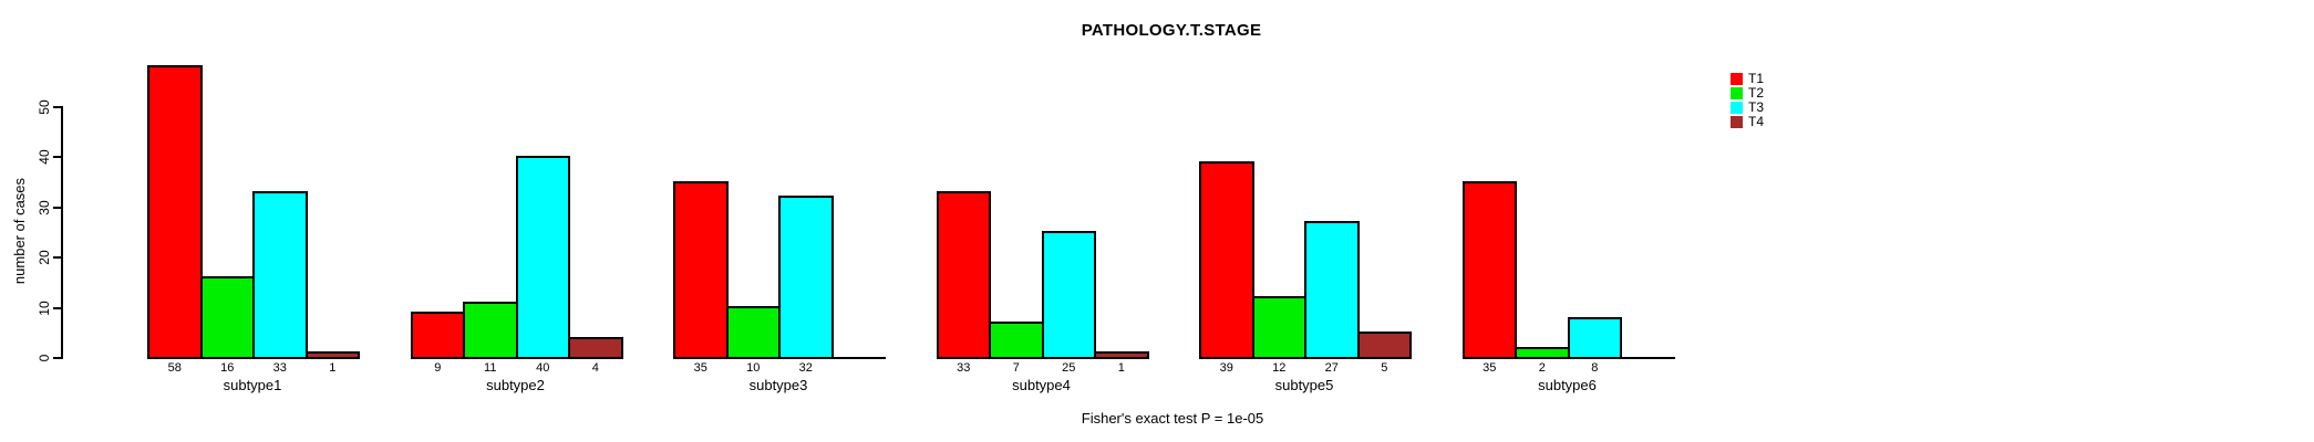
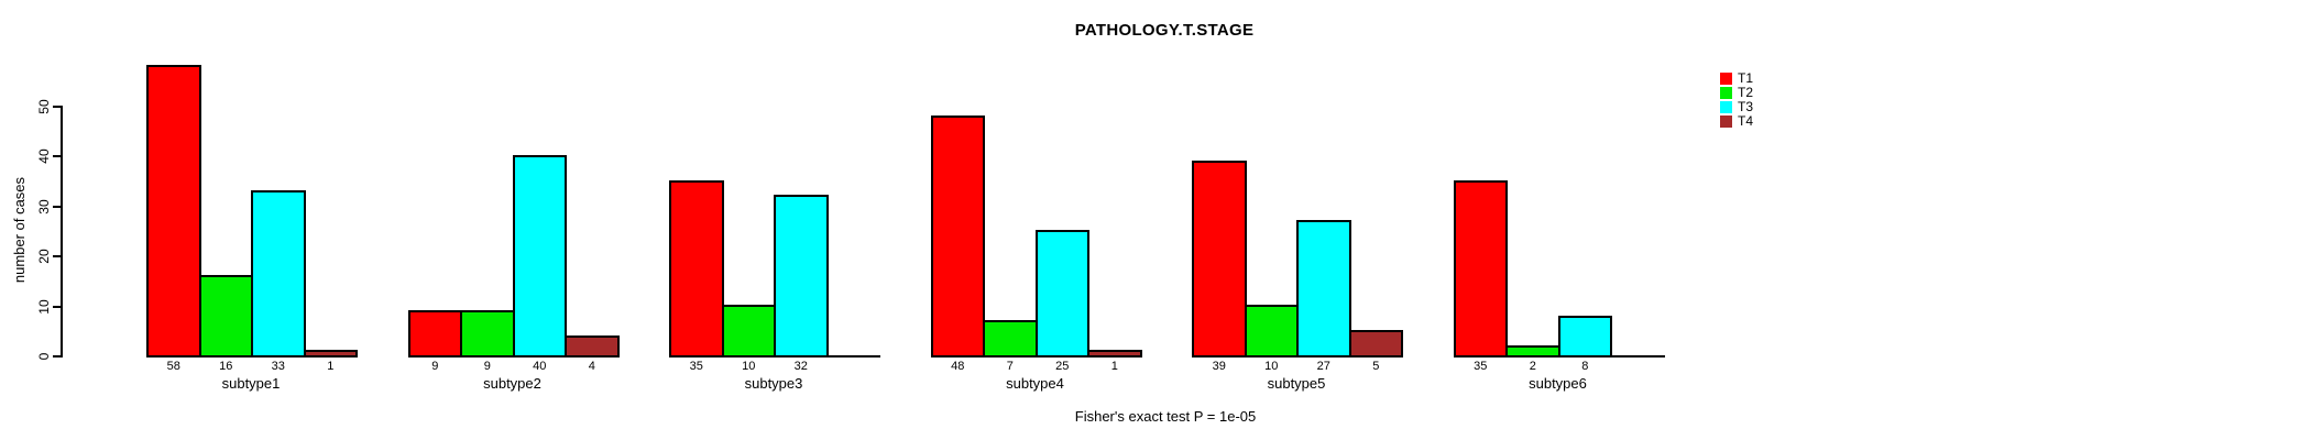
T2/subtype2: 11 -> 9
T1/subtype4: 33 -> 48
T2/subtype5: 12 -> 10
